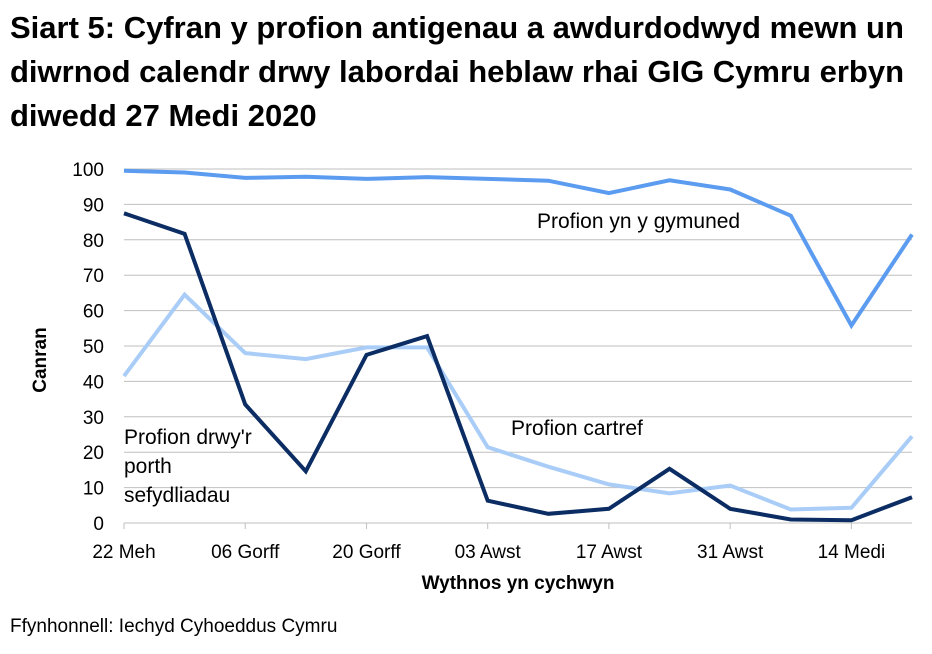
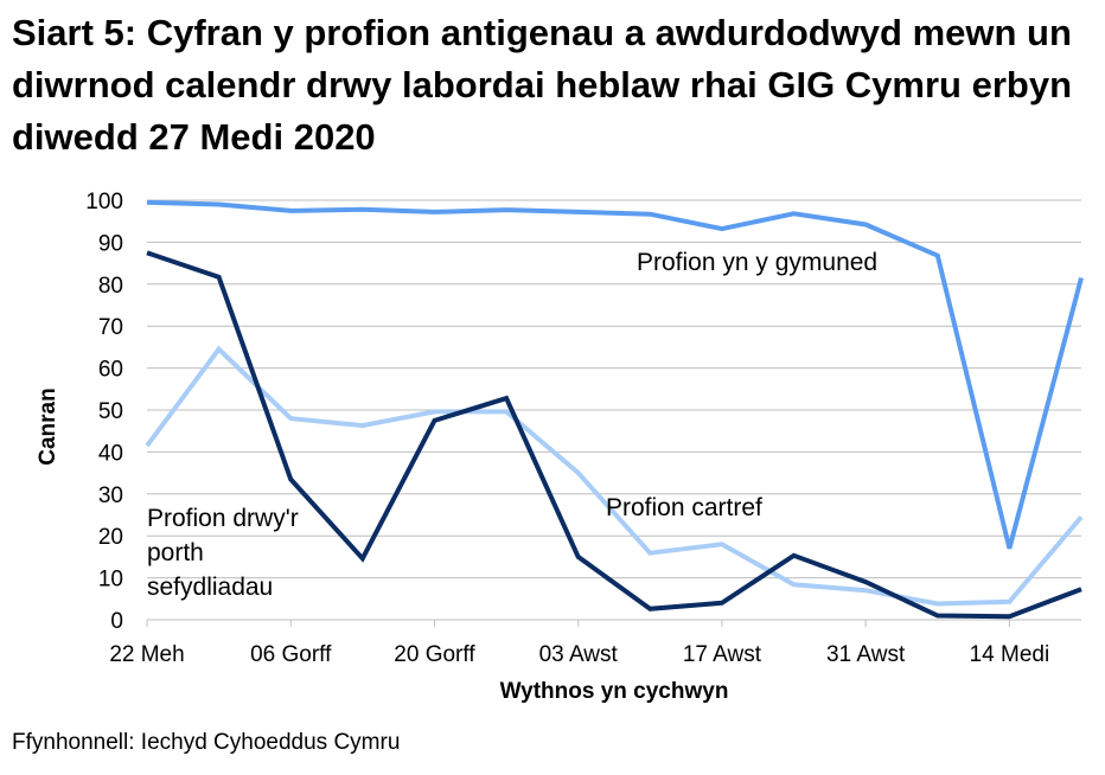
Profion cartref/03 Awst: 21 -> 35
Profion drwy'r porth sefydliadau/03 Awst: 6 -> 15
Profion cartref/17 Awst: 11 -> 18
Profion cartref/31 Awst: 11 -> 7
Profion drwy'r porth sefydliadau/31 Awst: 4 -> 9
Profion yn y gymuned/14 Medi: 56 -> 17
